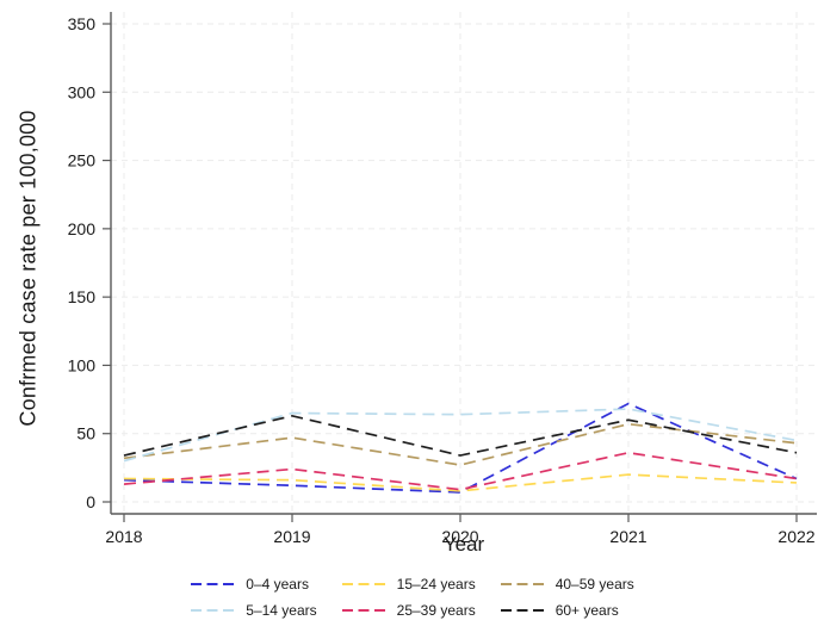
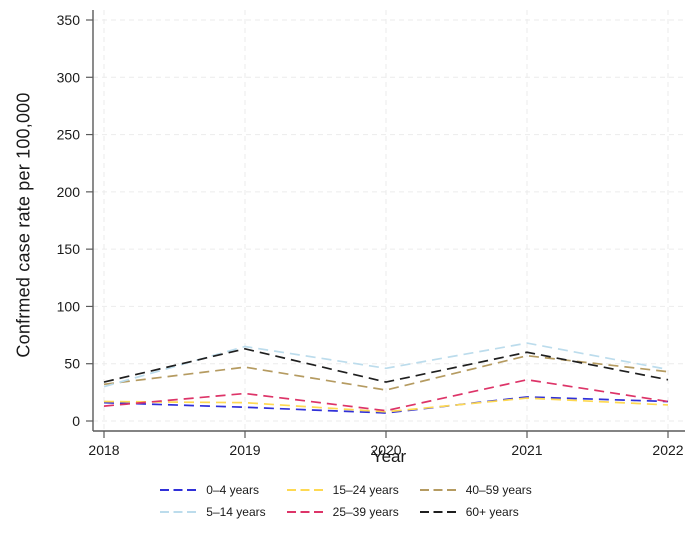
5–14 years/2020: 64 -> 46
0–4 years/2021: 72 -> 21
